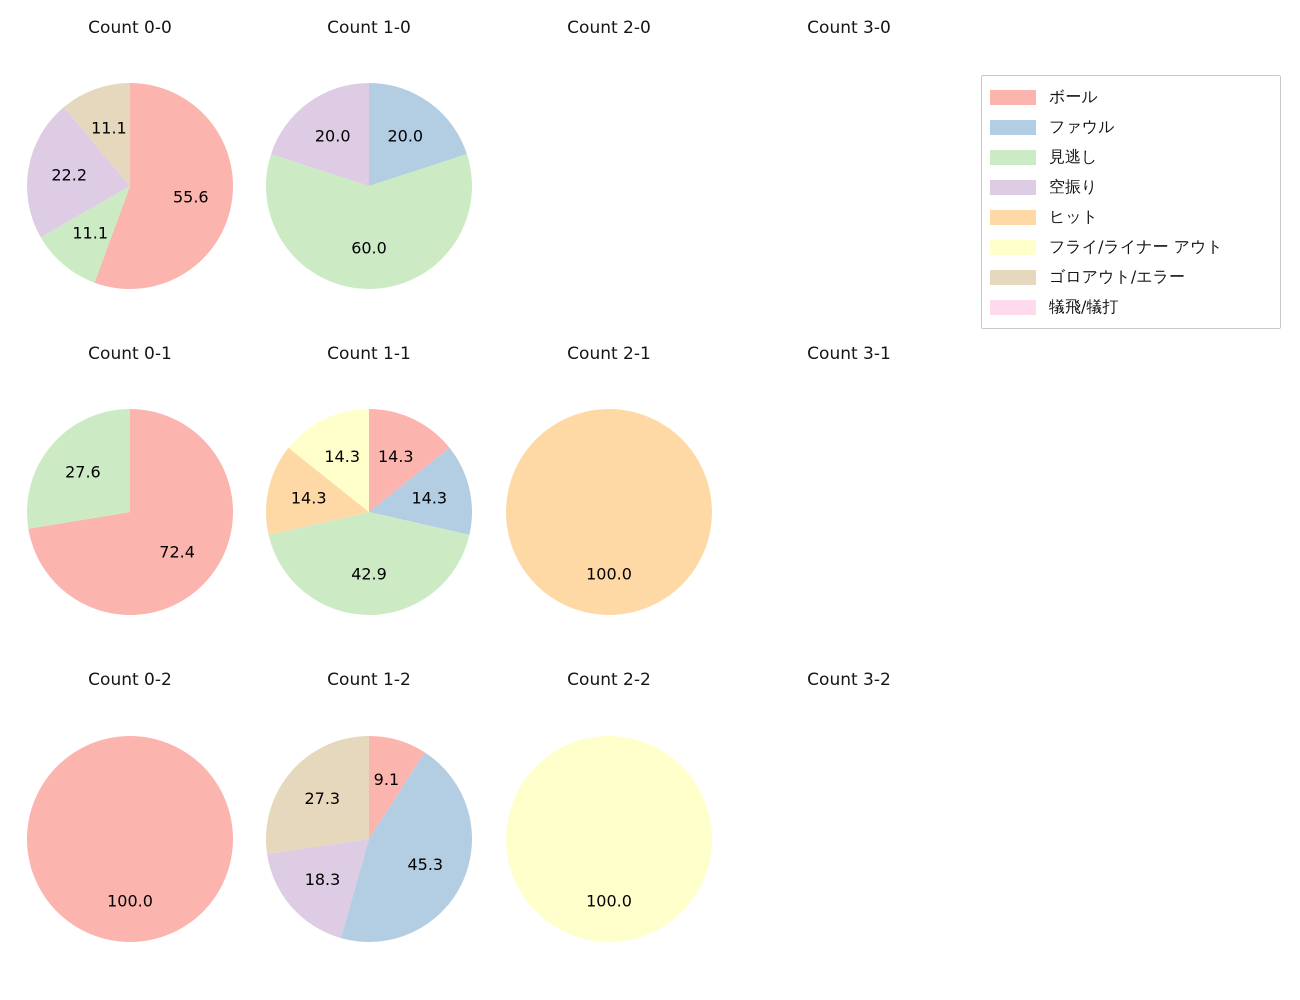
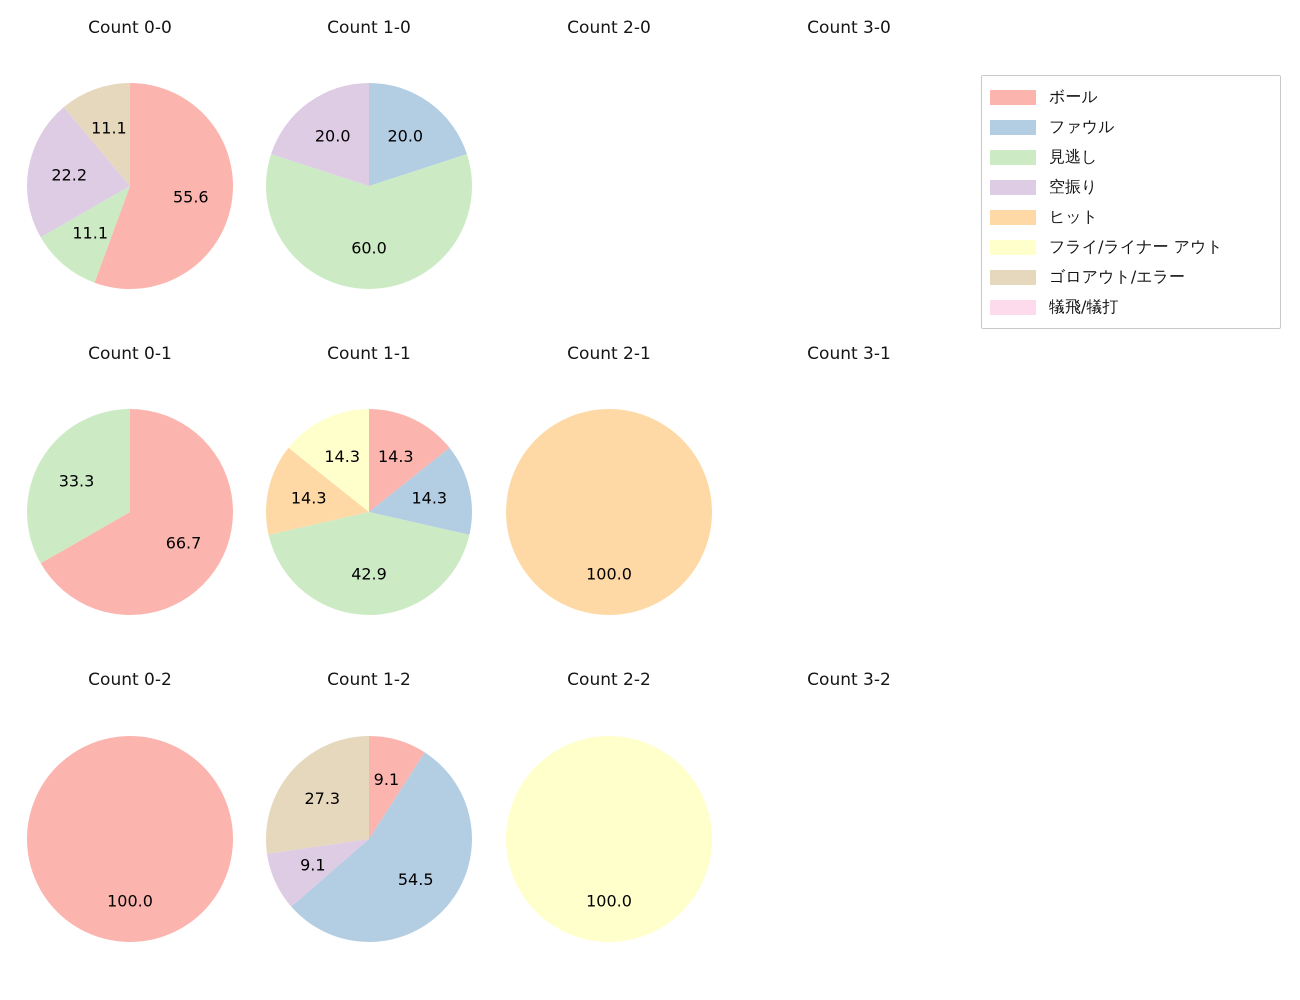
Count 0-1/ボール: 72.4 -> 66.7
Count 0-1/見逃し: 27.6 -> 33.3
Count 1-2/ファウル: 45.3 -> 54.5
Count 1-2/空振り: 18.3 -> 9.1
